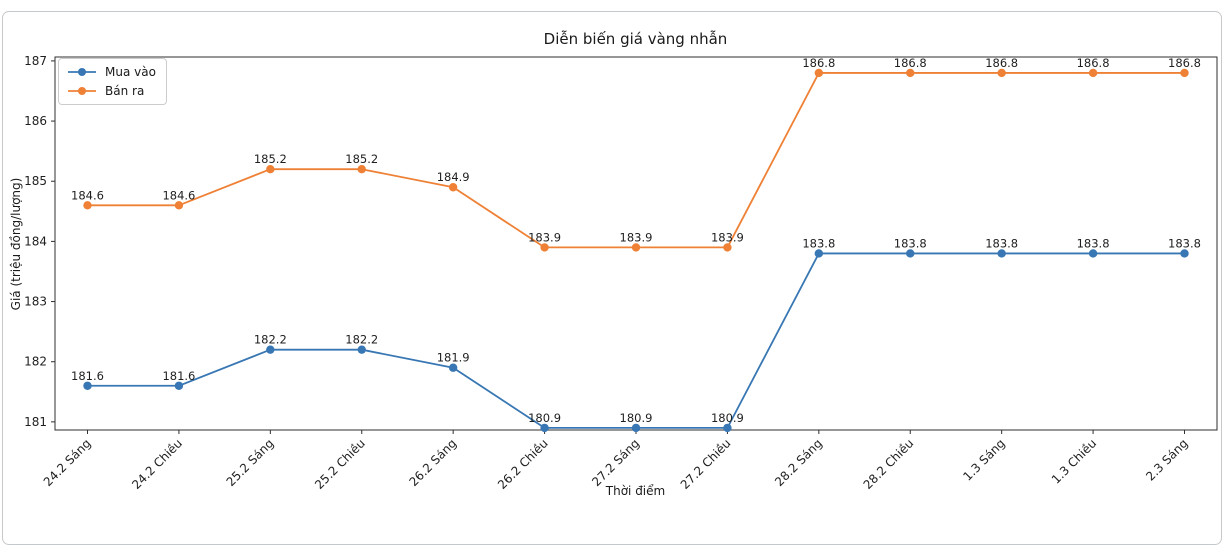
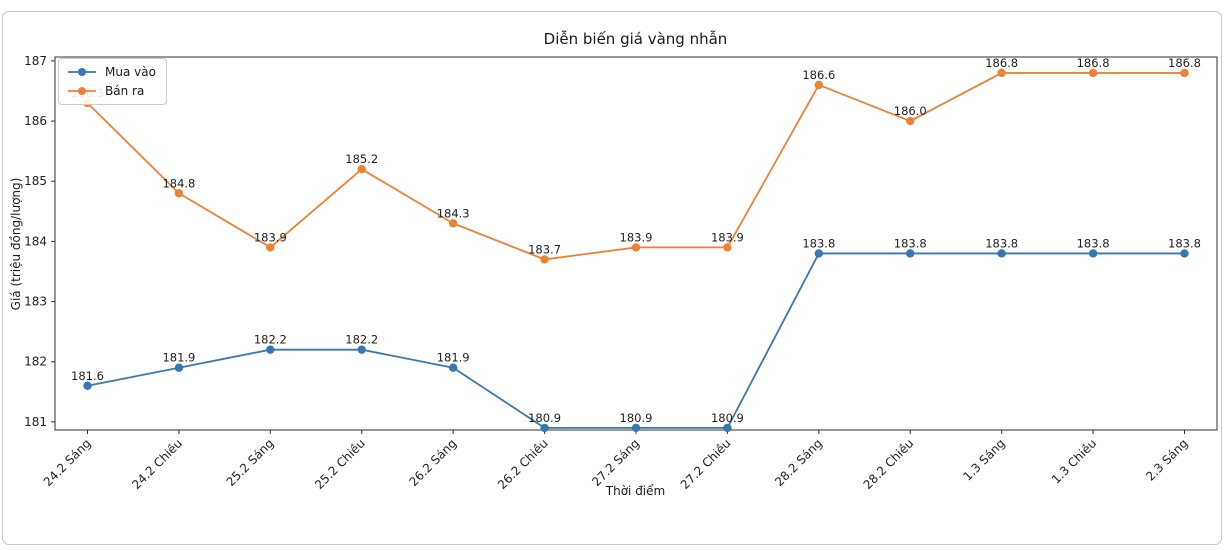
Bán ra/24.2 Sáng: 184.6 -> 186.3
Mua vào/24.2 Chiều: 181.6 -> 181.9
Bán ra/24.2 Chiều: 184.6 -> 184.8
Bán ra/25.2 Sáng: 185.2 -> 183.9
Bán ra/26.2 Sáng: 184.9 -> 184.3
Bán ra/26.2 Chiều: 183.9 -> 183.7
Bán ra/28.2 Sáng: 186.8 -> 186.6
Bán ra/28.2 Chiều: 186.8 -> 186.0
